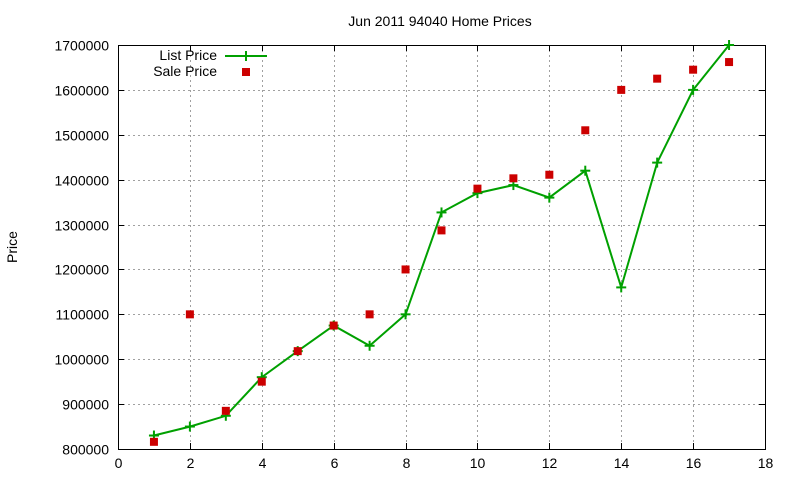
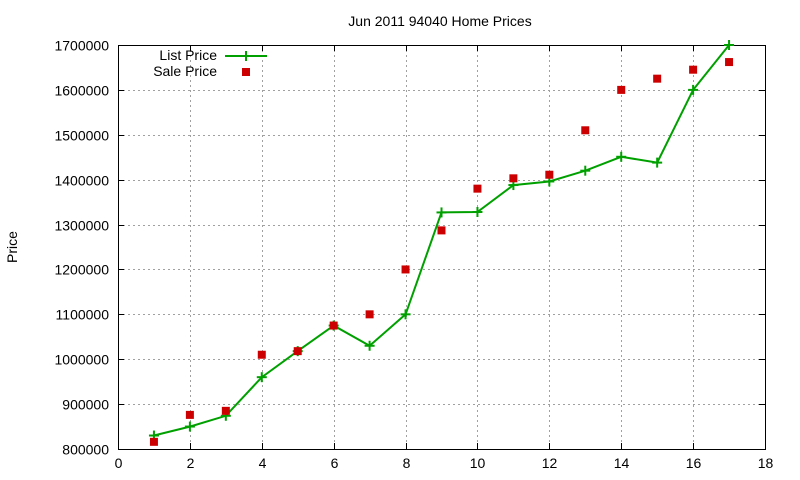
Sale Price/2: 1100000 -> 880000
Sale Price/4: 950000 -> 1010000
List Price/10: 1370000 -> 1330000
List Price/12: 1360000 -> 1400000
List Price/14: 1160000 -> 1450000
